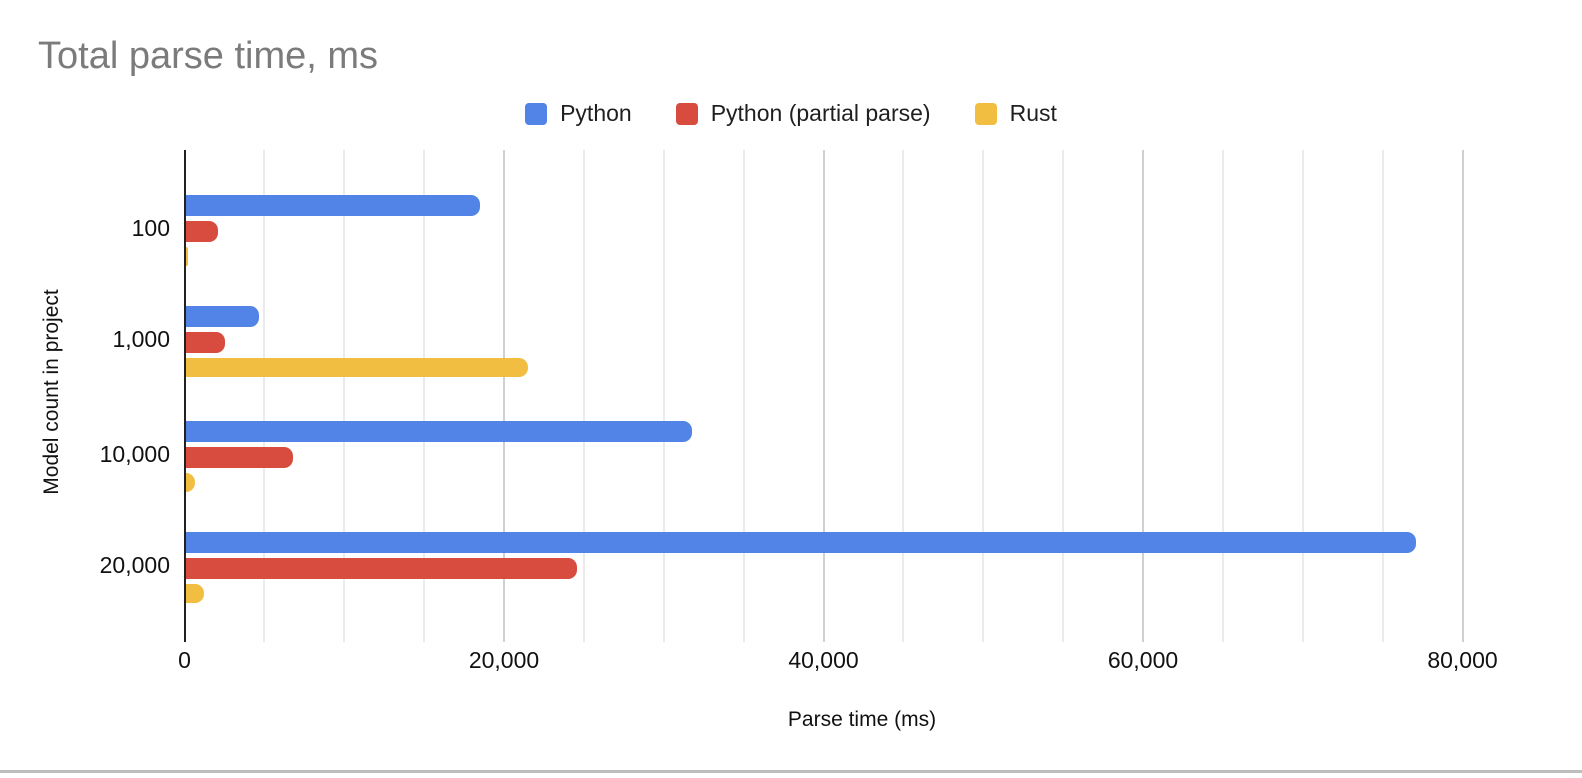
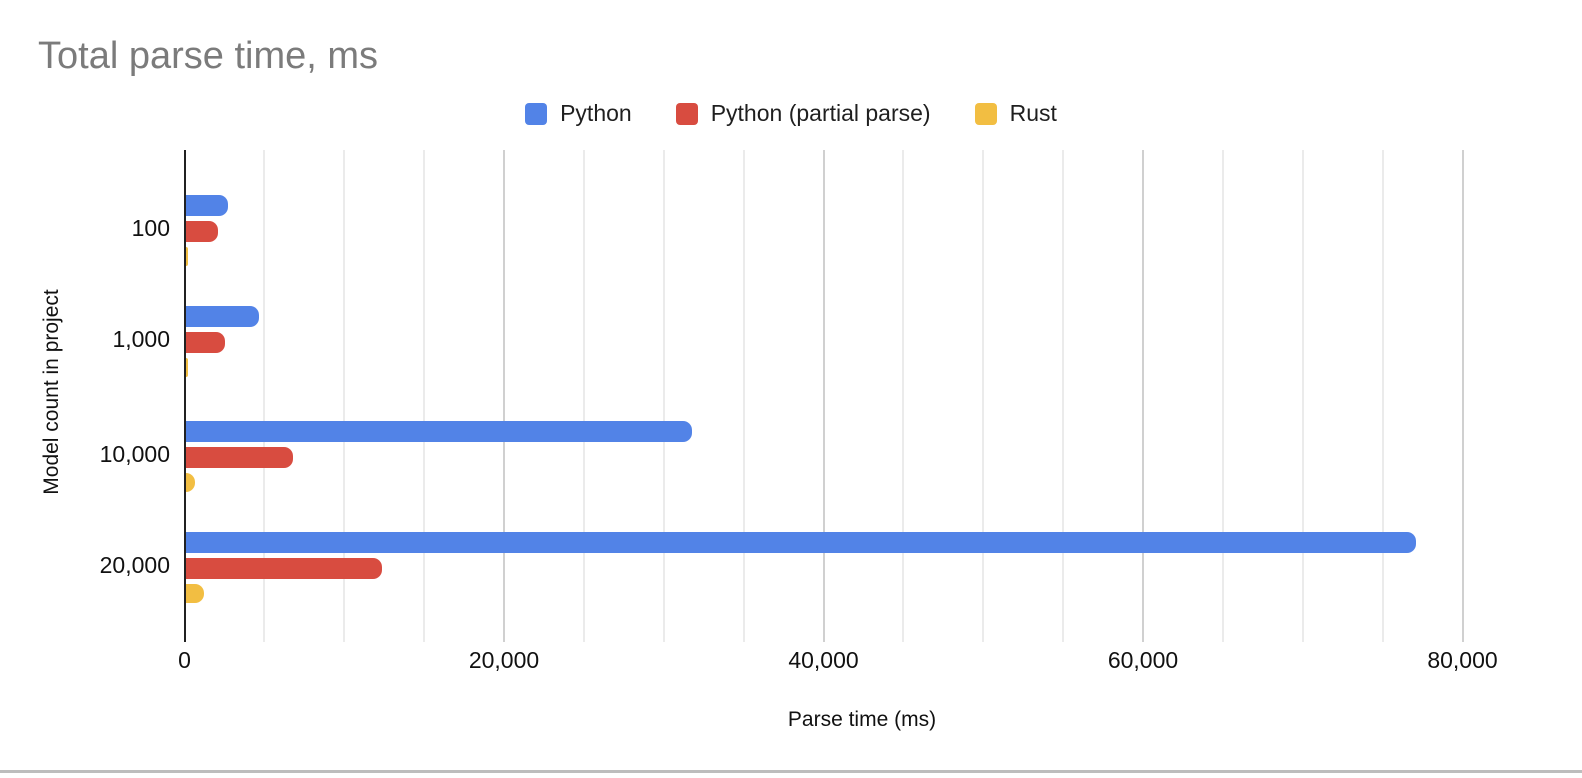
Python/100: 18400 -> 2600
Rust/1,000: 21400 -> 200
Python (partial parse)/20,000: 24500 -> 12200
